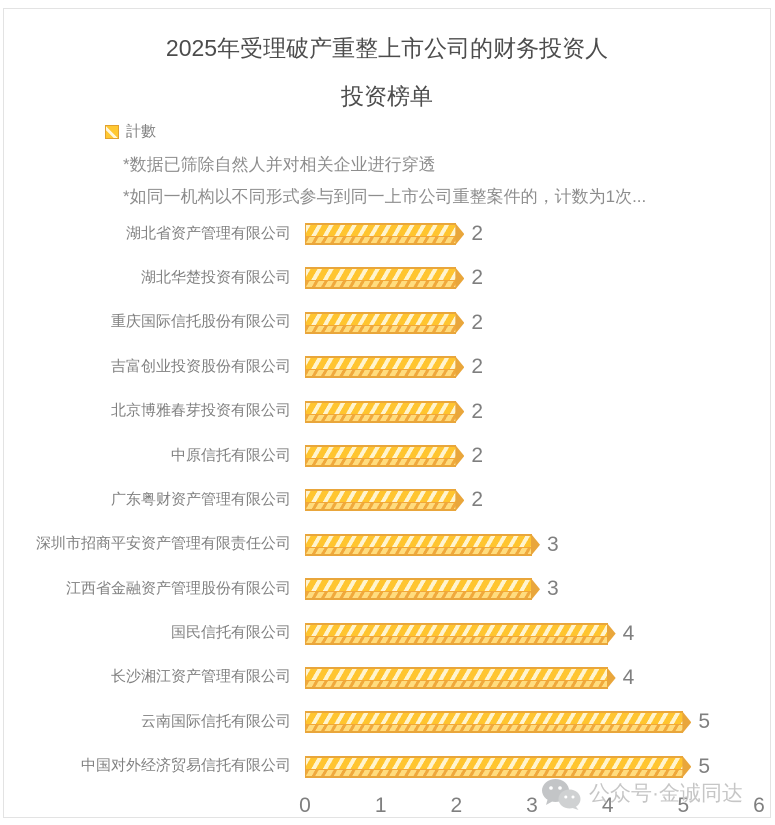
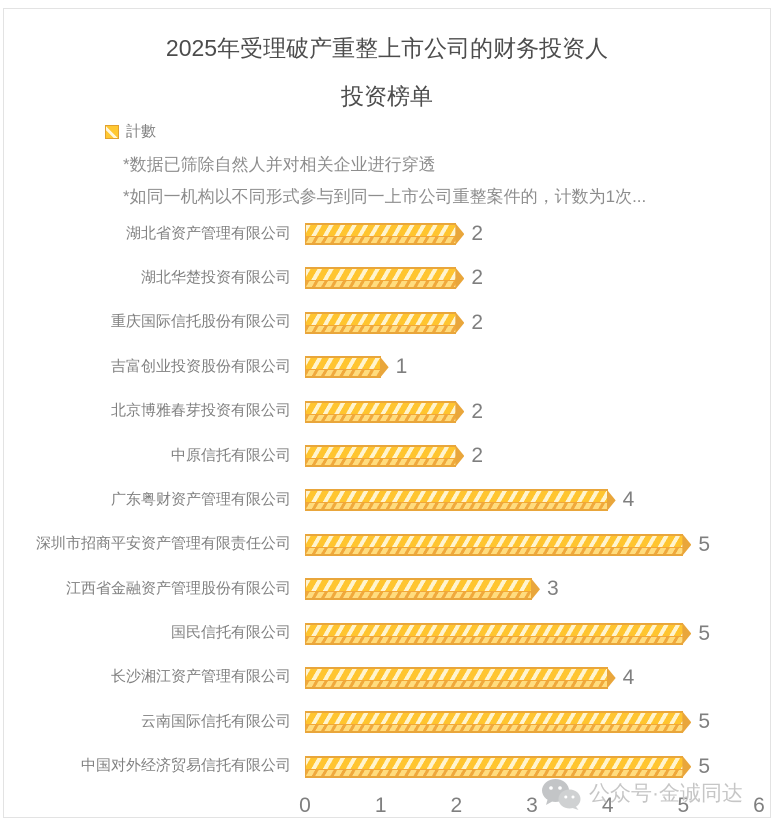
吉富创业投资股份有限公司: 2 -> 1
广东粤财资产管理有限公司: 2 -> 4
深圳市招商平安资产管理有限责任公司: 3 -> 5
国民信托有限公司: 4 -> 5
